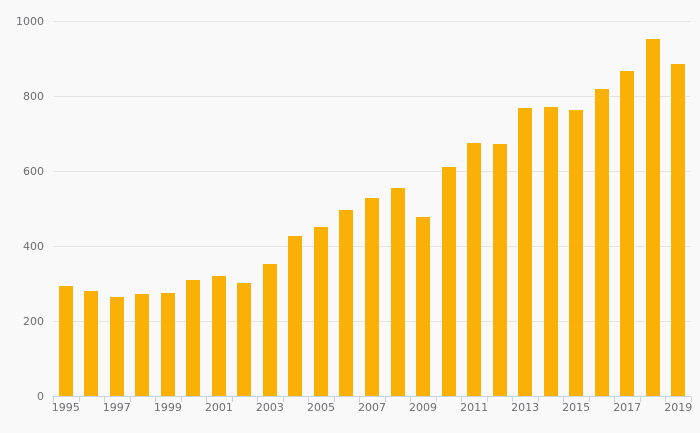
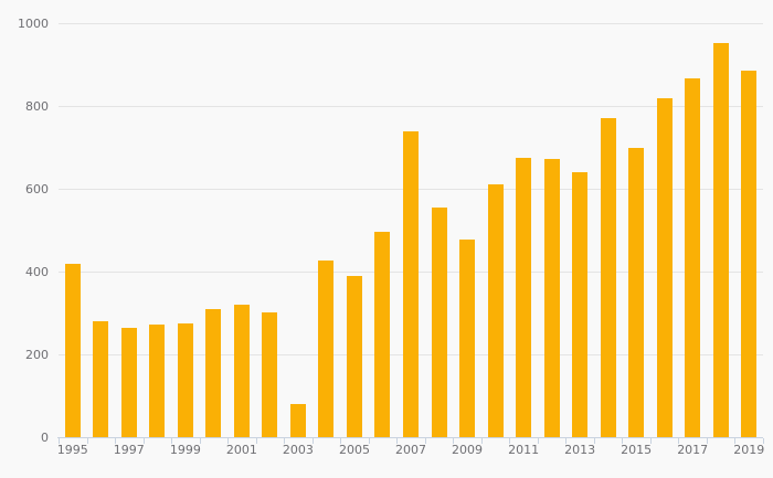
1995: 290 -> 420
2003: 350 -> 80
2005: 450 -> 390
2007: 530 -> 740
2013: 770 -> 640
2015: 760 -> 700
